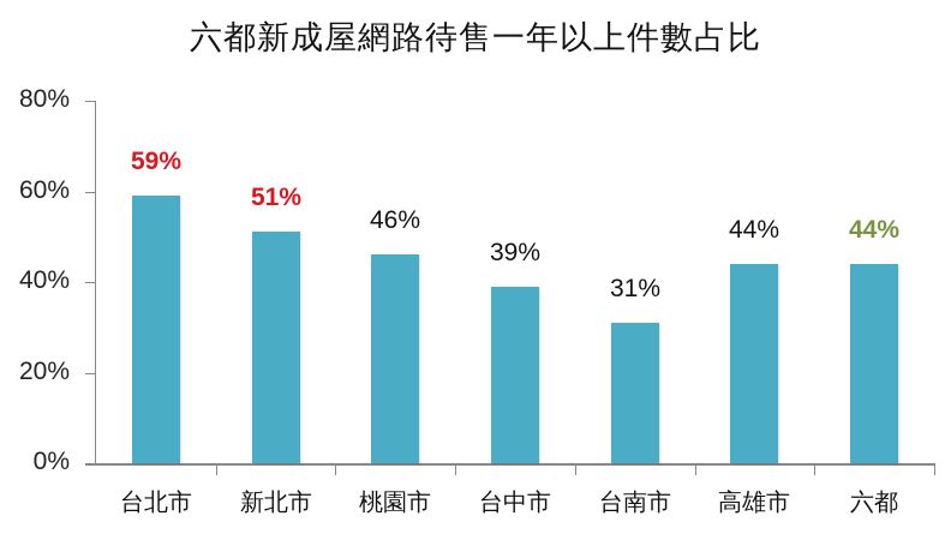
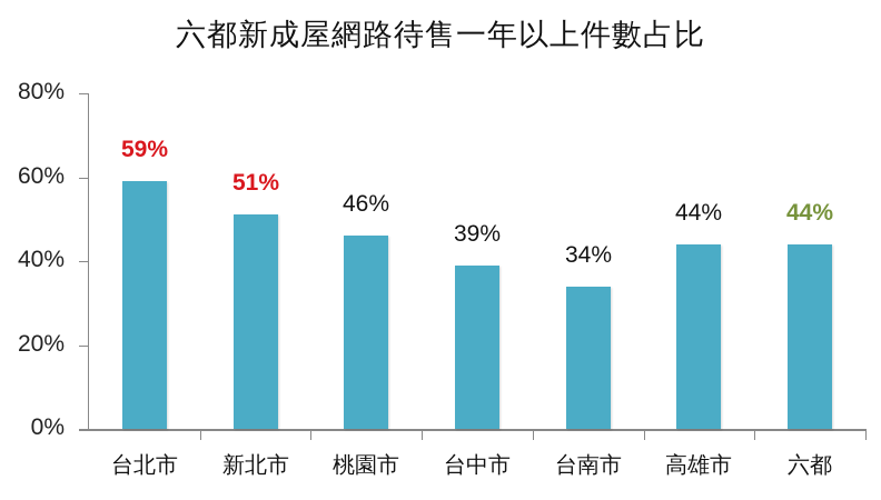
台南市: 31% -> 34%
